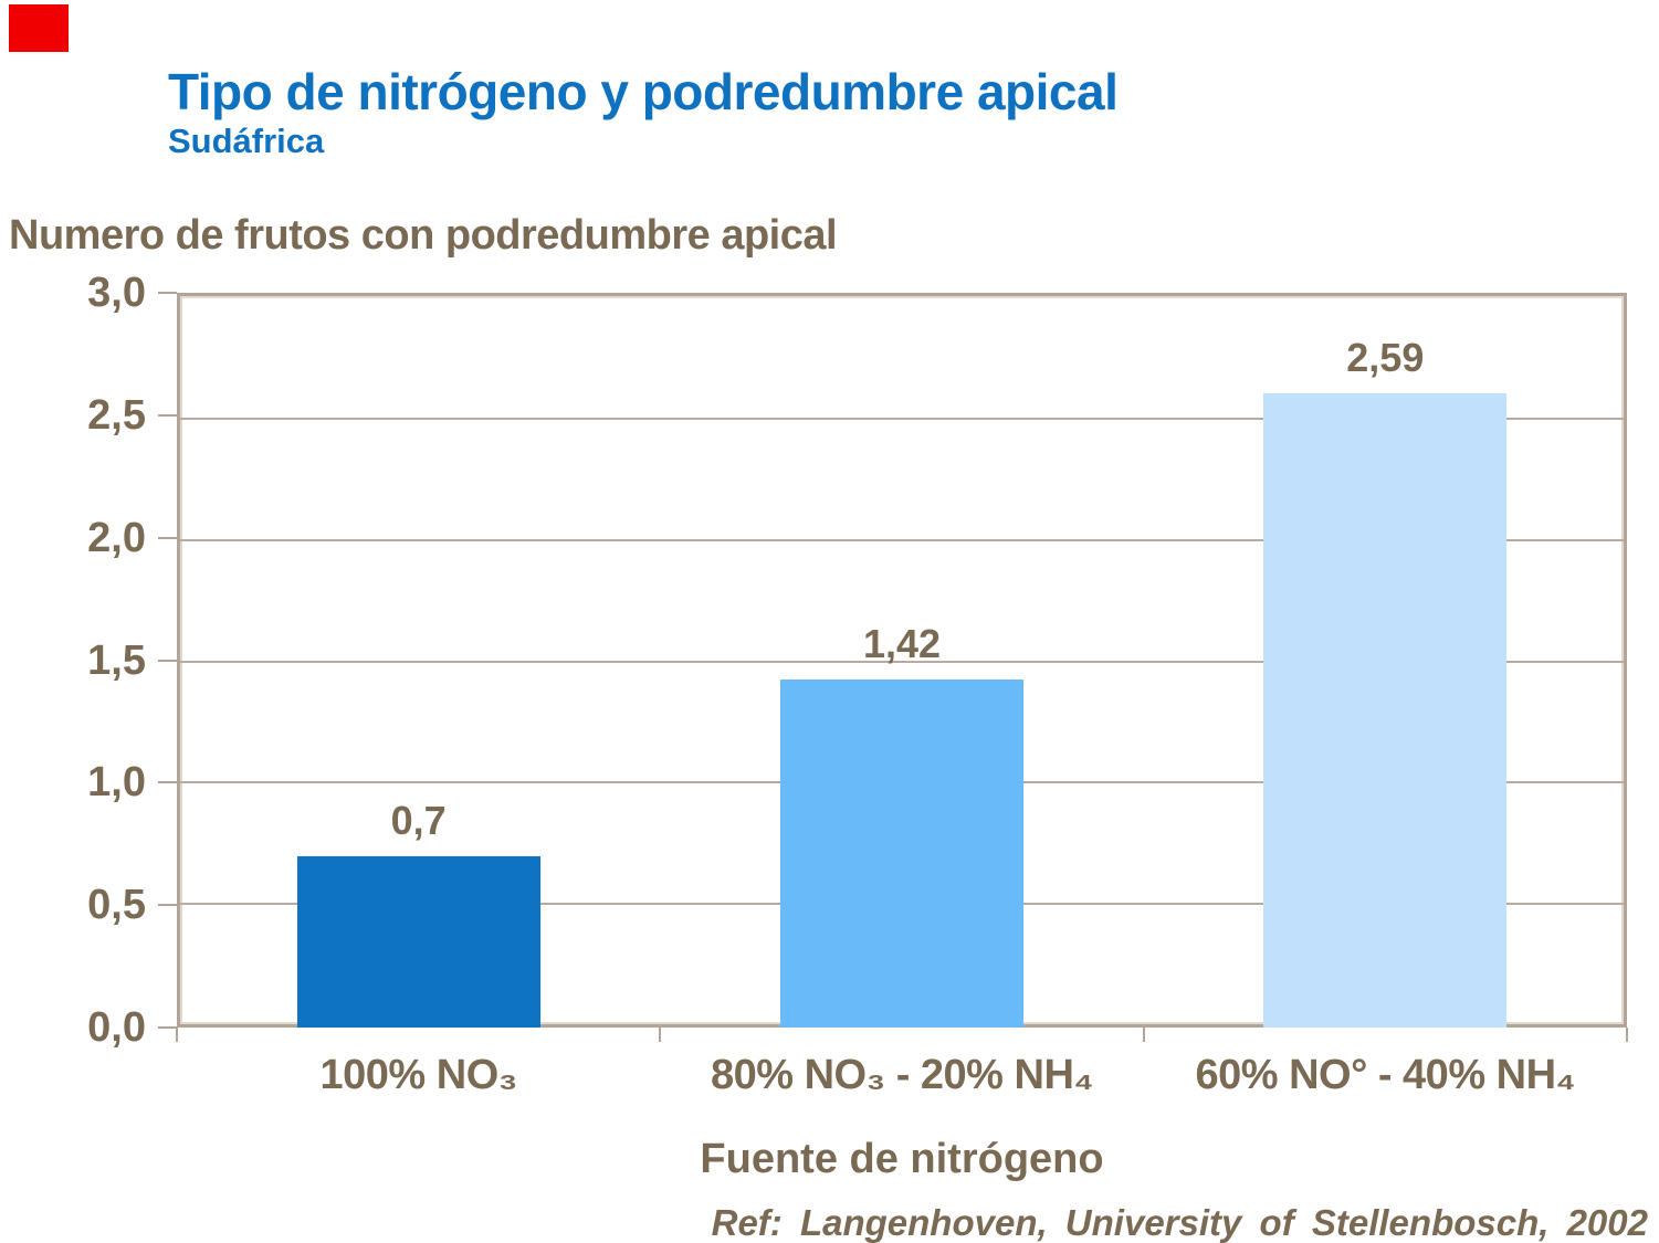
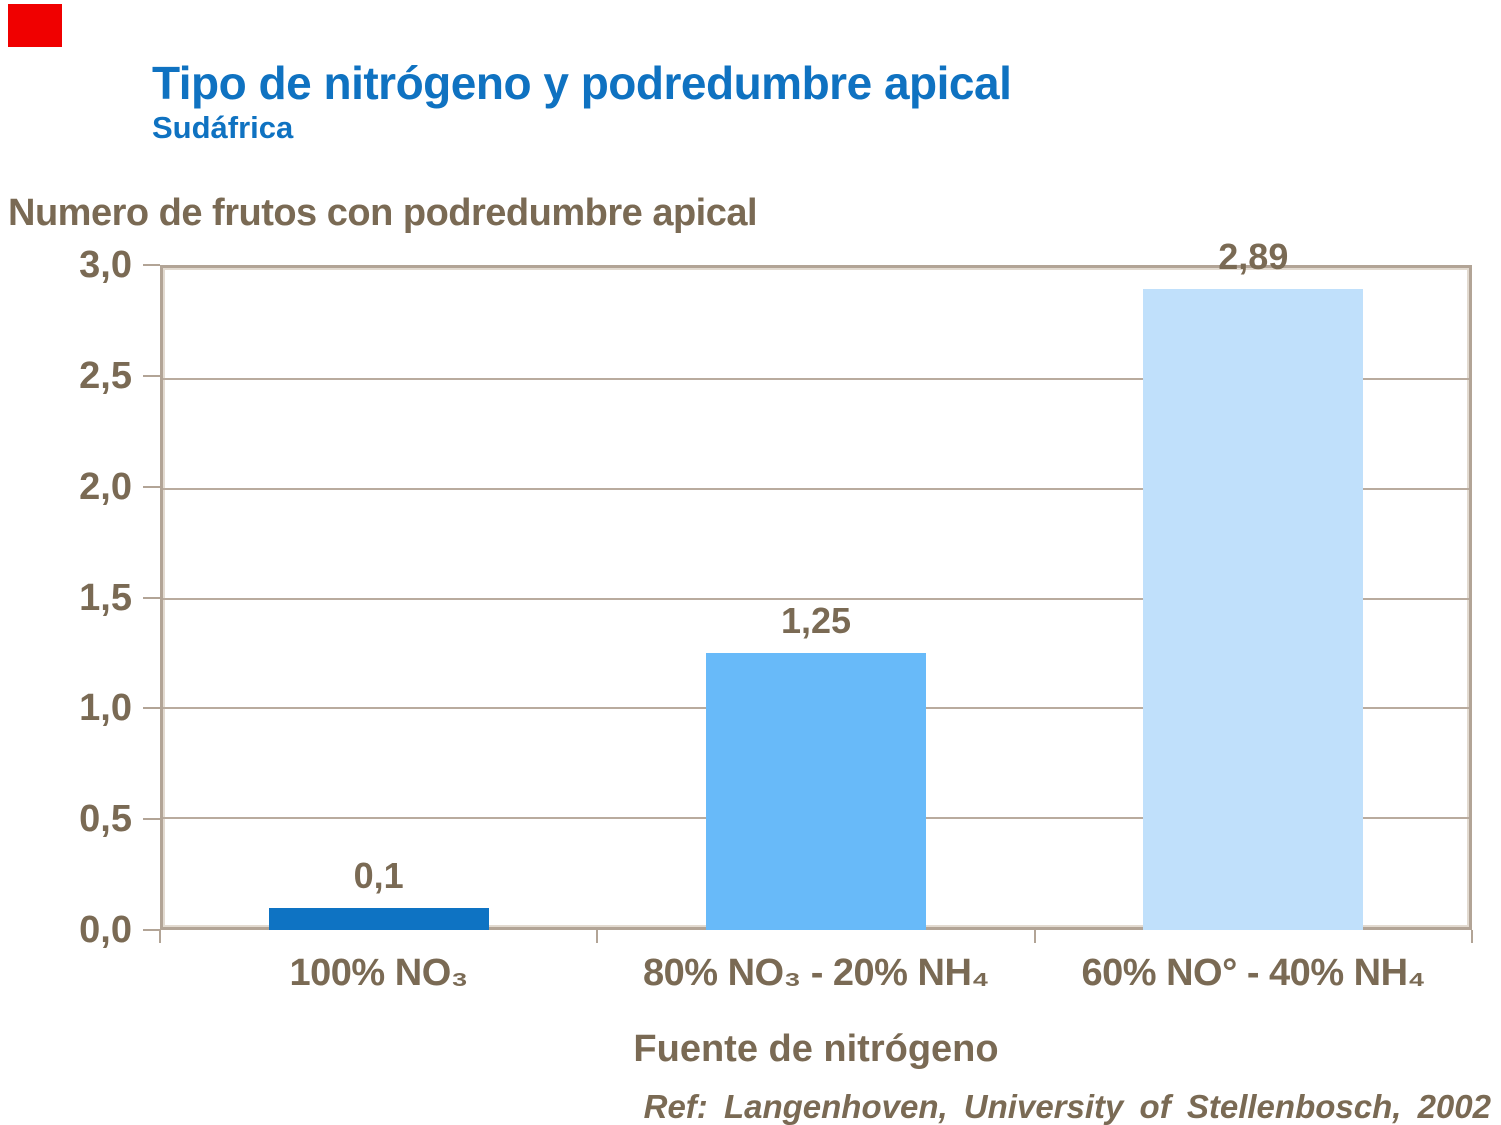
100% NO₃: 0,7 -> 0,1
80% NO₃ - 20% NH₄: 1,42 -> 1,25
60% NO° - 40% NH₄: 2,59 -> 2,89
